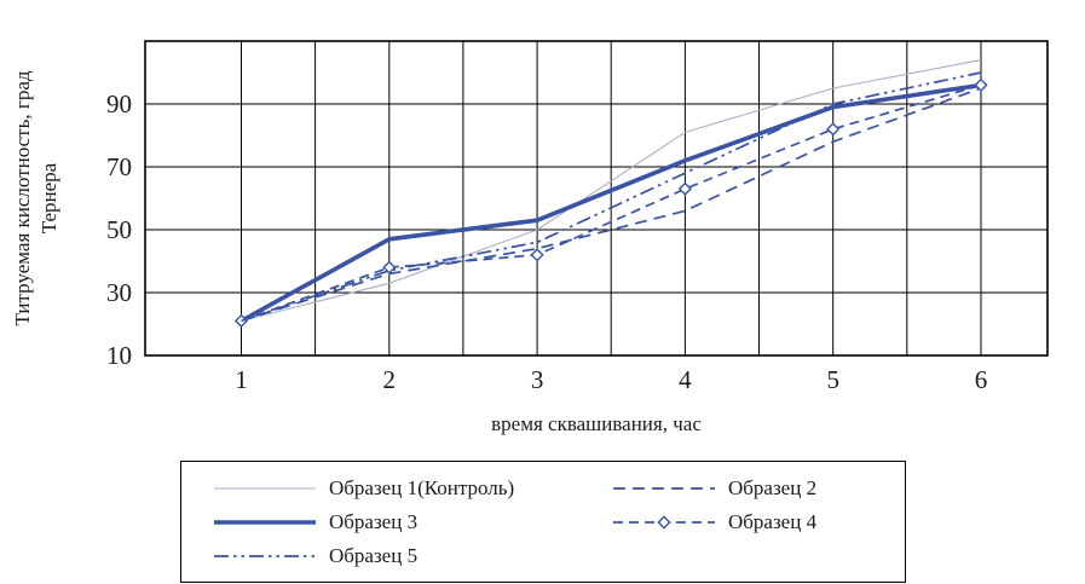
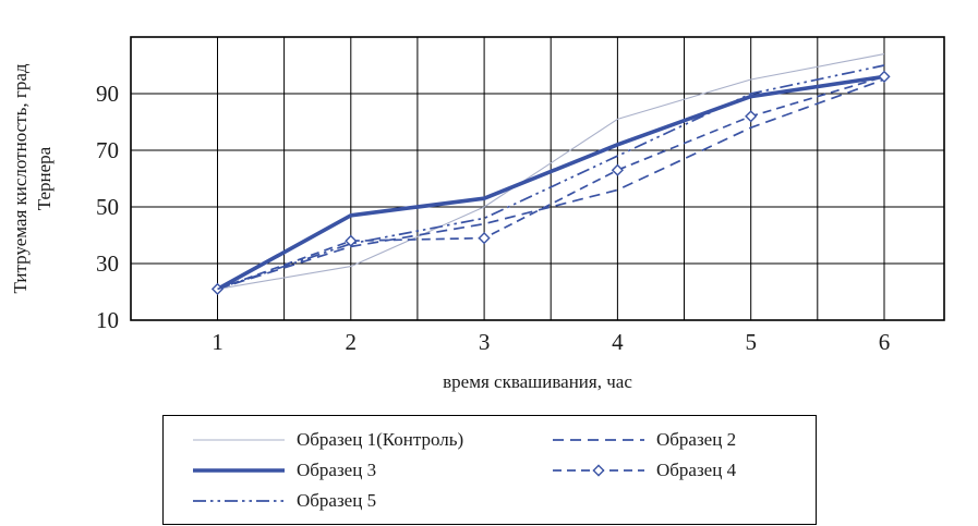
Образец 1(Контроль)/2: 33 -> 29
Образец 4/3: 42 -> 39
